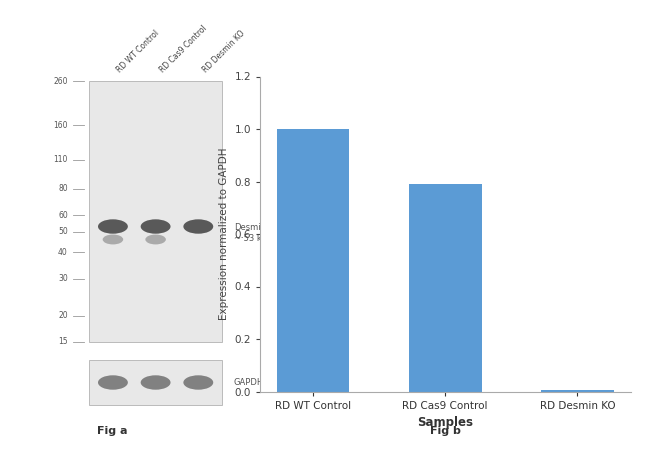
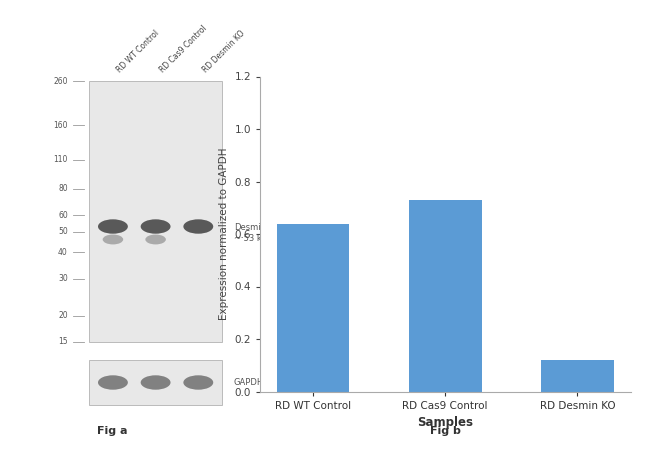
RD WT Control: 1.000 -> 0.640
RD Cas9 Control: 0.790 -> 0.730
RD Desmin KO: 0.005 -> 0.120
